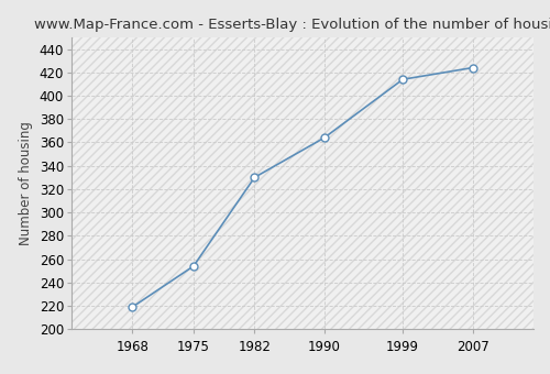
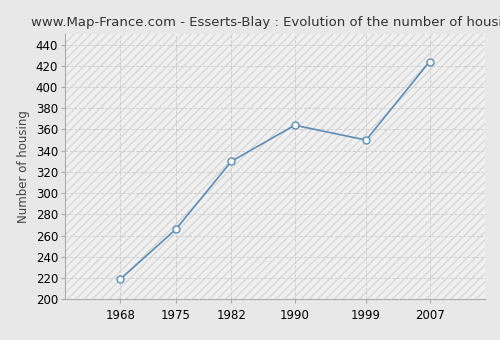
1975: 254 -> 266
1999: 414 -> 350
